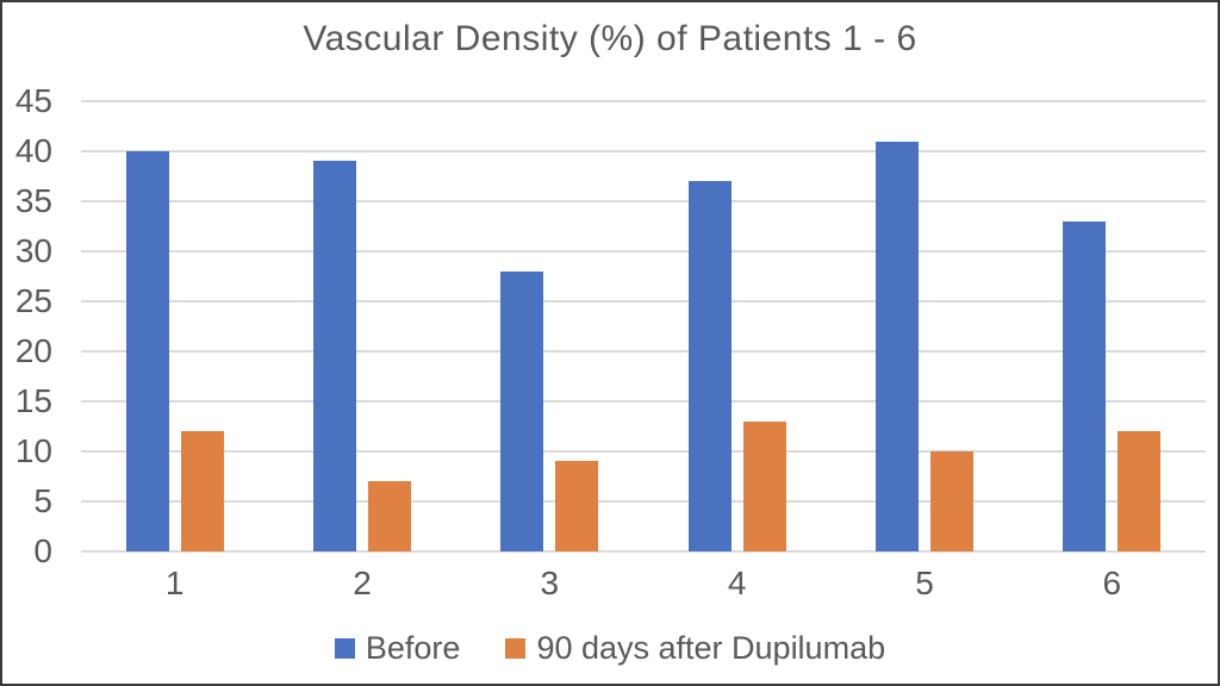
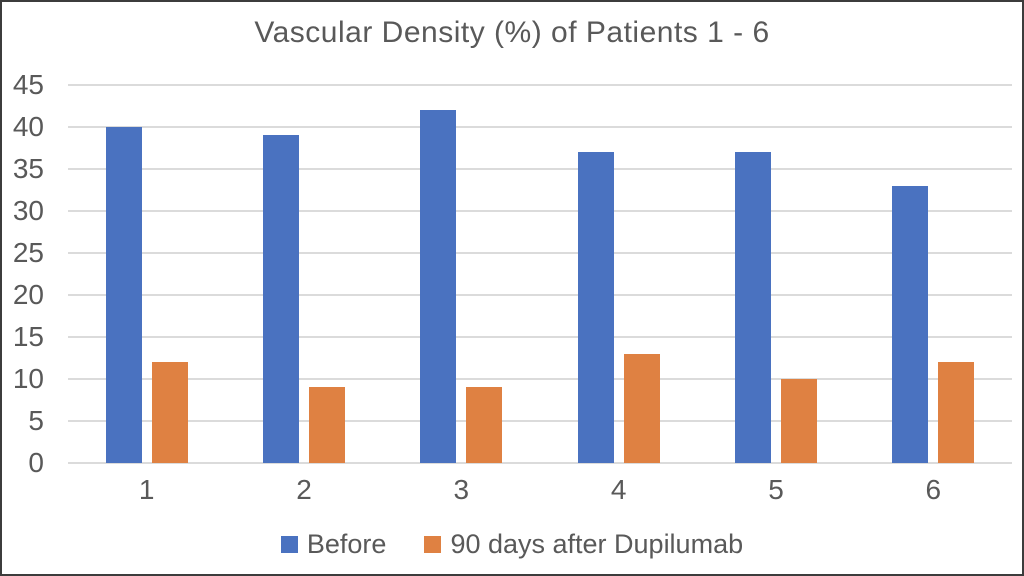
90 days after Dupilumab/2: 7 -> 9
Before/3: 28 -> 42
Before/5: 41 -> 37
